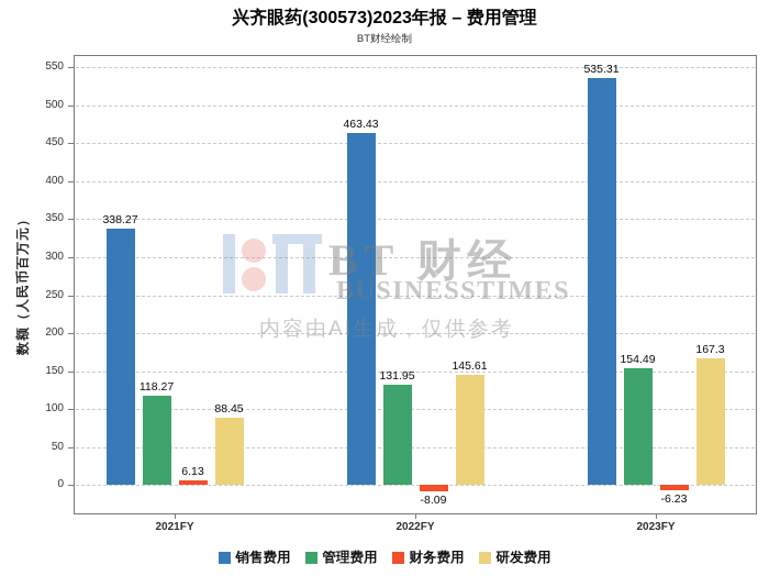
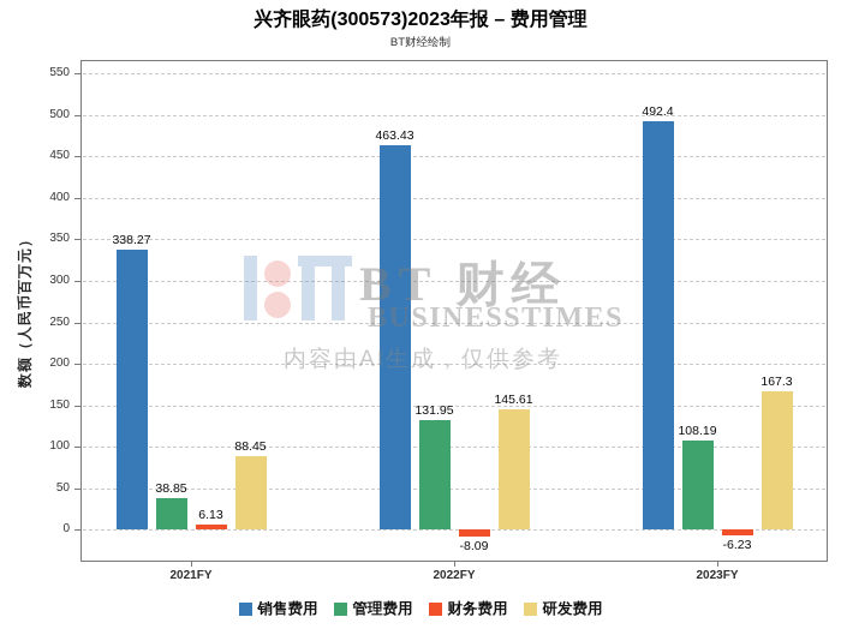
管理费用/2021FY: 118.27 -> 38.85
销售费用/2023FY: 535.31 -> 492.4
管理费用/2023FY: 154.49 -> 108.19
